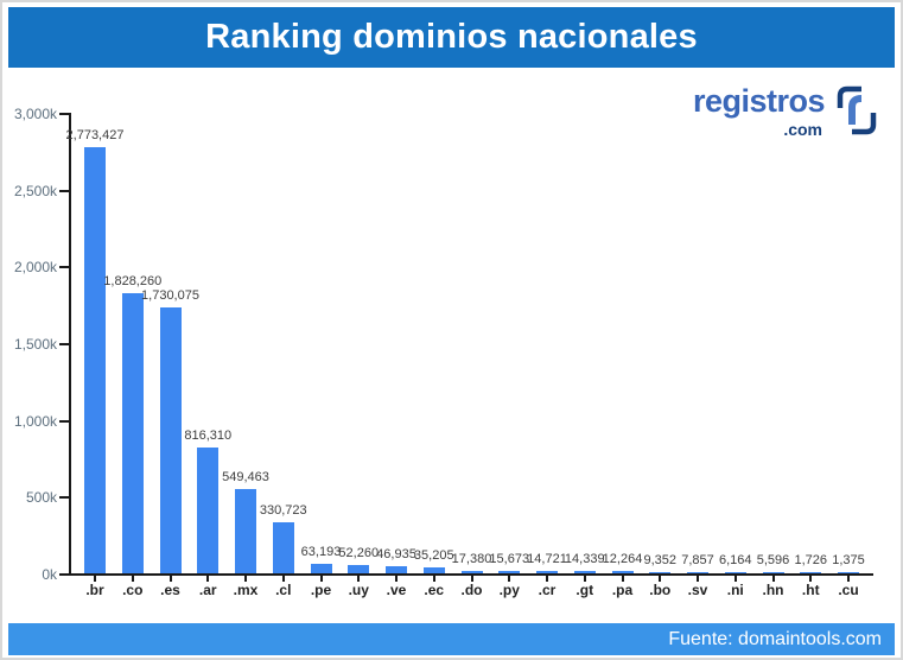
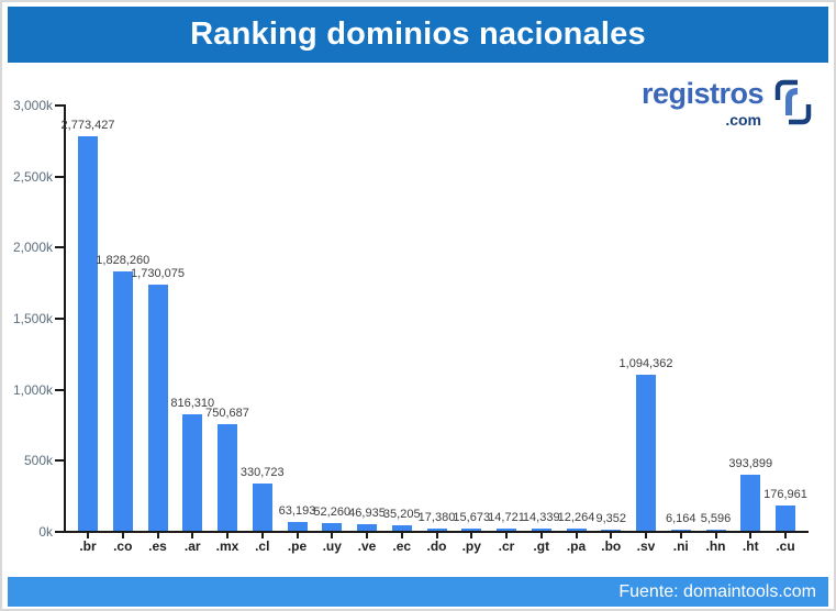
.mx: 549,463 -> 750,687
.sv: 7,857 -> 1,094,362
.ht: 1,726 -> 393,899
.cu: 1,375 -> 176,961
